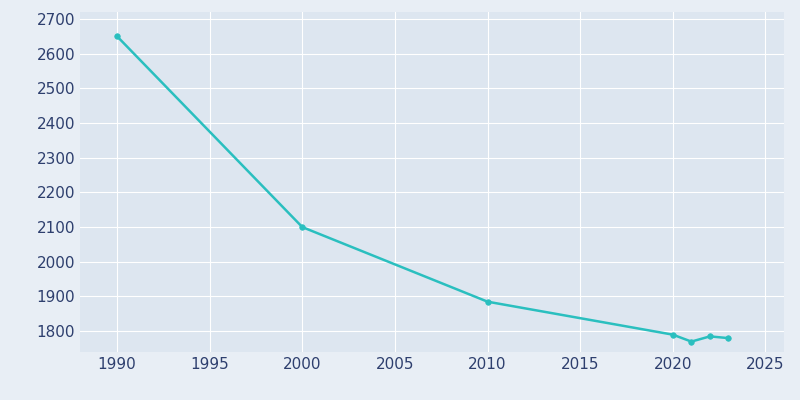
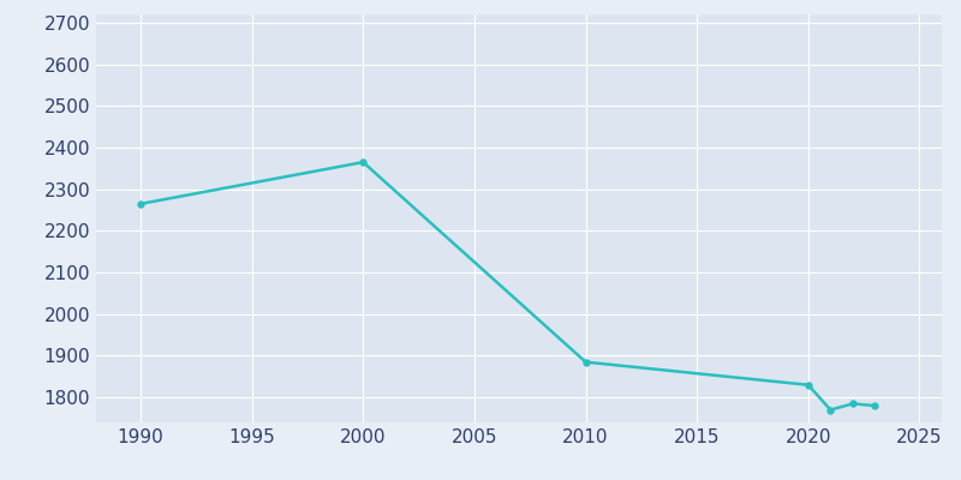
1990: 2650 -> 2265
2000: 2100 -> 2365
2020: 1790 -> 1830
